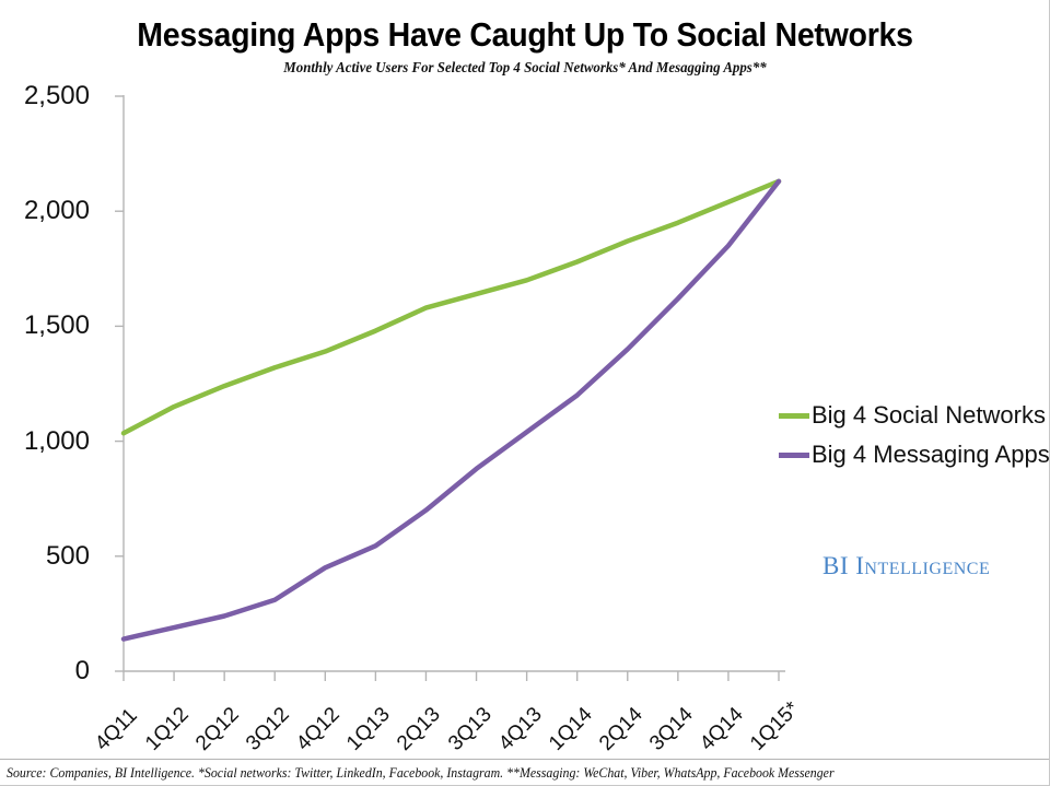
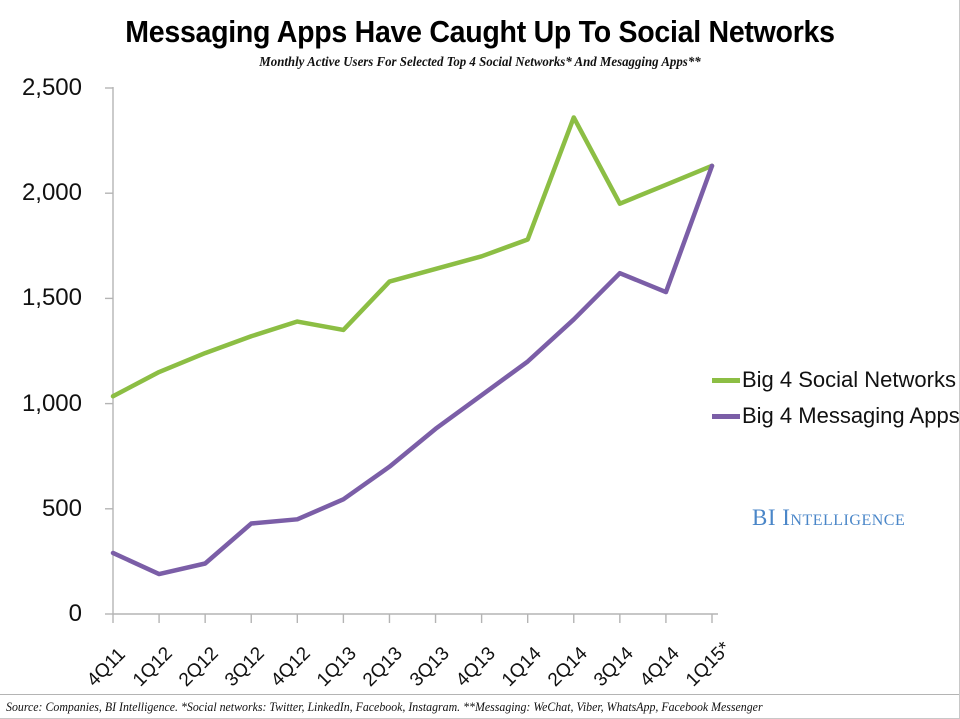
Big 4 Messaging Apps/4Q11: 140 -> 290
Big 4 Messaging Apps/3Q12: 310 -> 430
Big 4 Social Networks/1Q13: 1480 -> 1350
Big 4 Social Networks/2Q14: 1870 -> 2360
Big 4 Messaging Apps/4Q14: 1850 -> 1530
